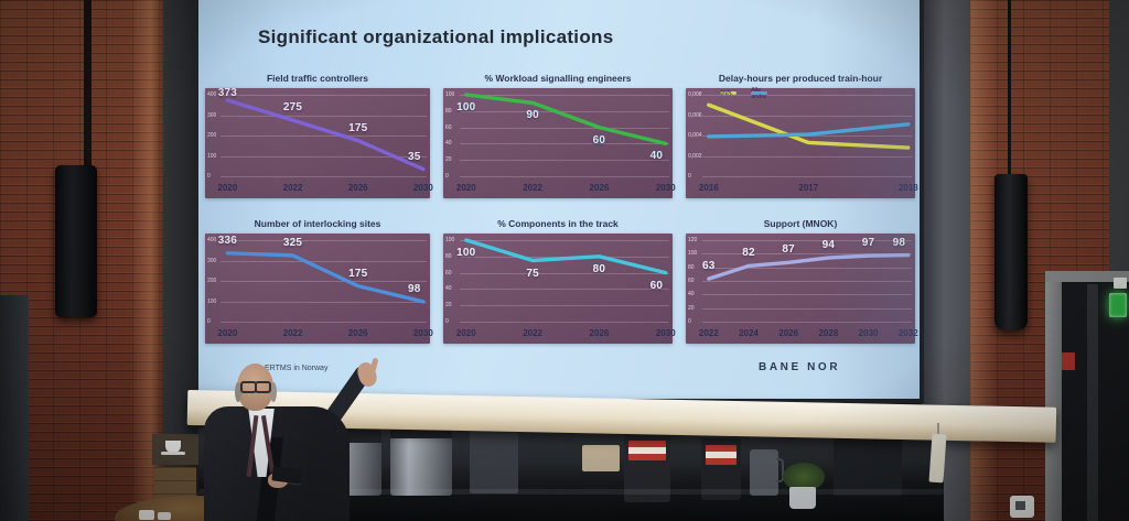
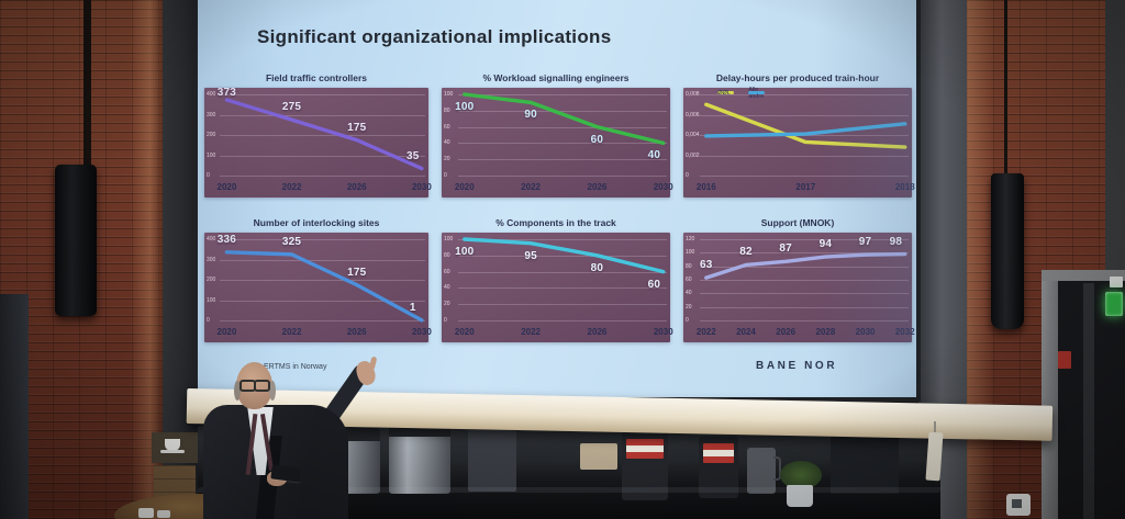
Number of interlocking sites/2030: 98 -> 1
% Components in the track/2022: 75 -> 95
